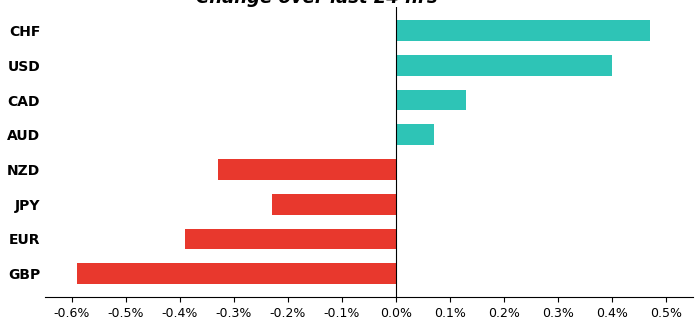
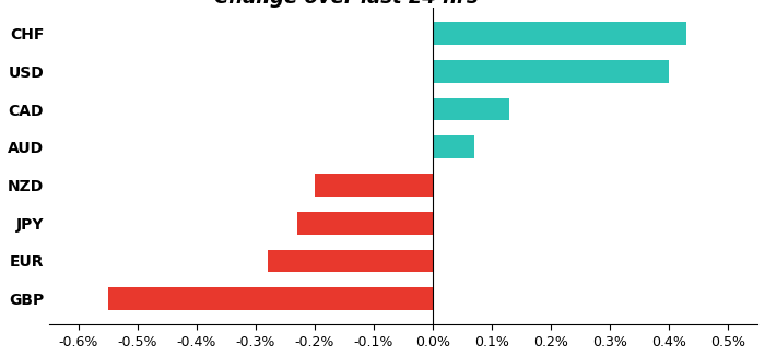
CHF: 0.47% -> 0.43%
NZD: -0.33% -> -0.20%
EUR: -0.39% -> -0.28%
GBP: -0.59% -> -0.55%
